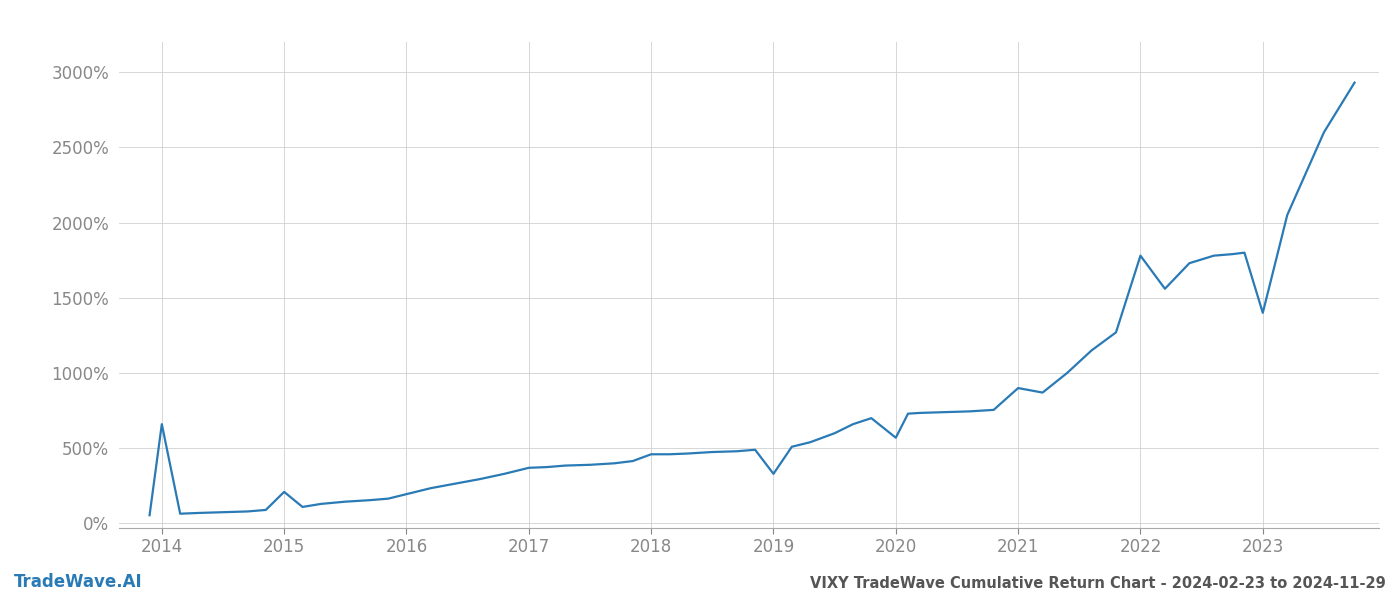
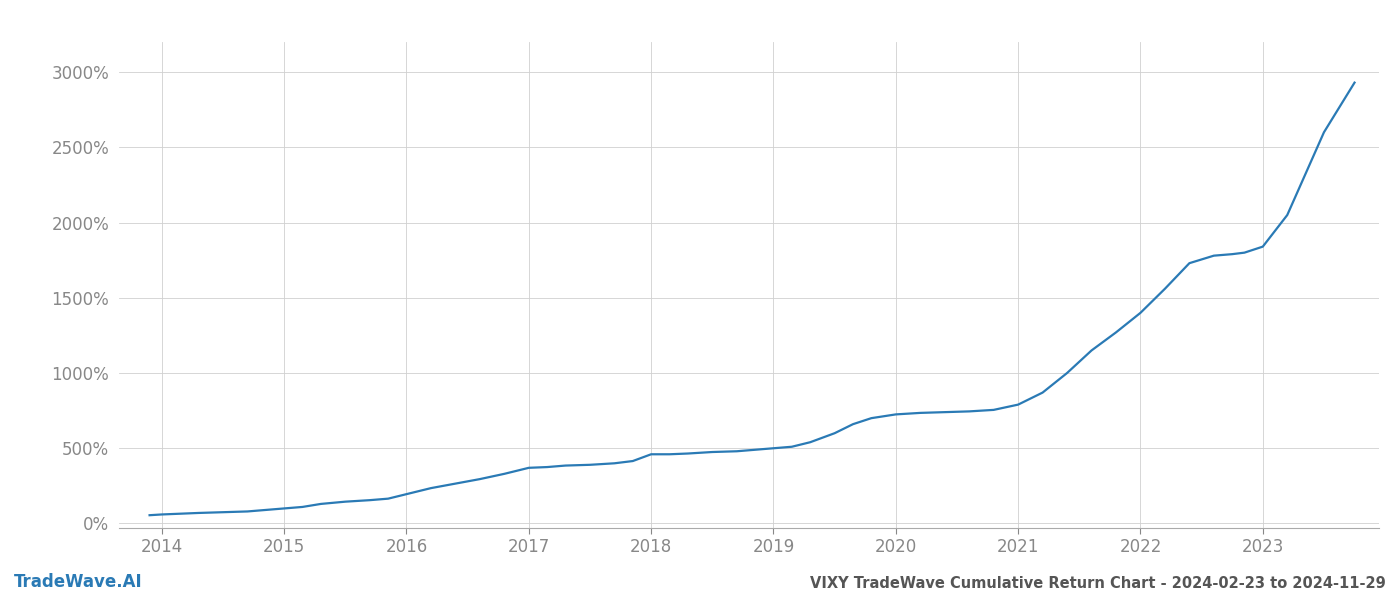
2014: 660% -> 60%
2015: 210% -> 100%
2019: 330% -> 500%
2020: 570% -> 720%
2021: 900% -> 790%
2022: 1780% -> 1400%
2023: 1400% -> 1840%
